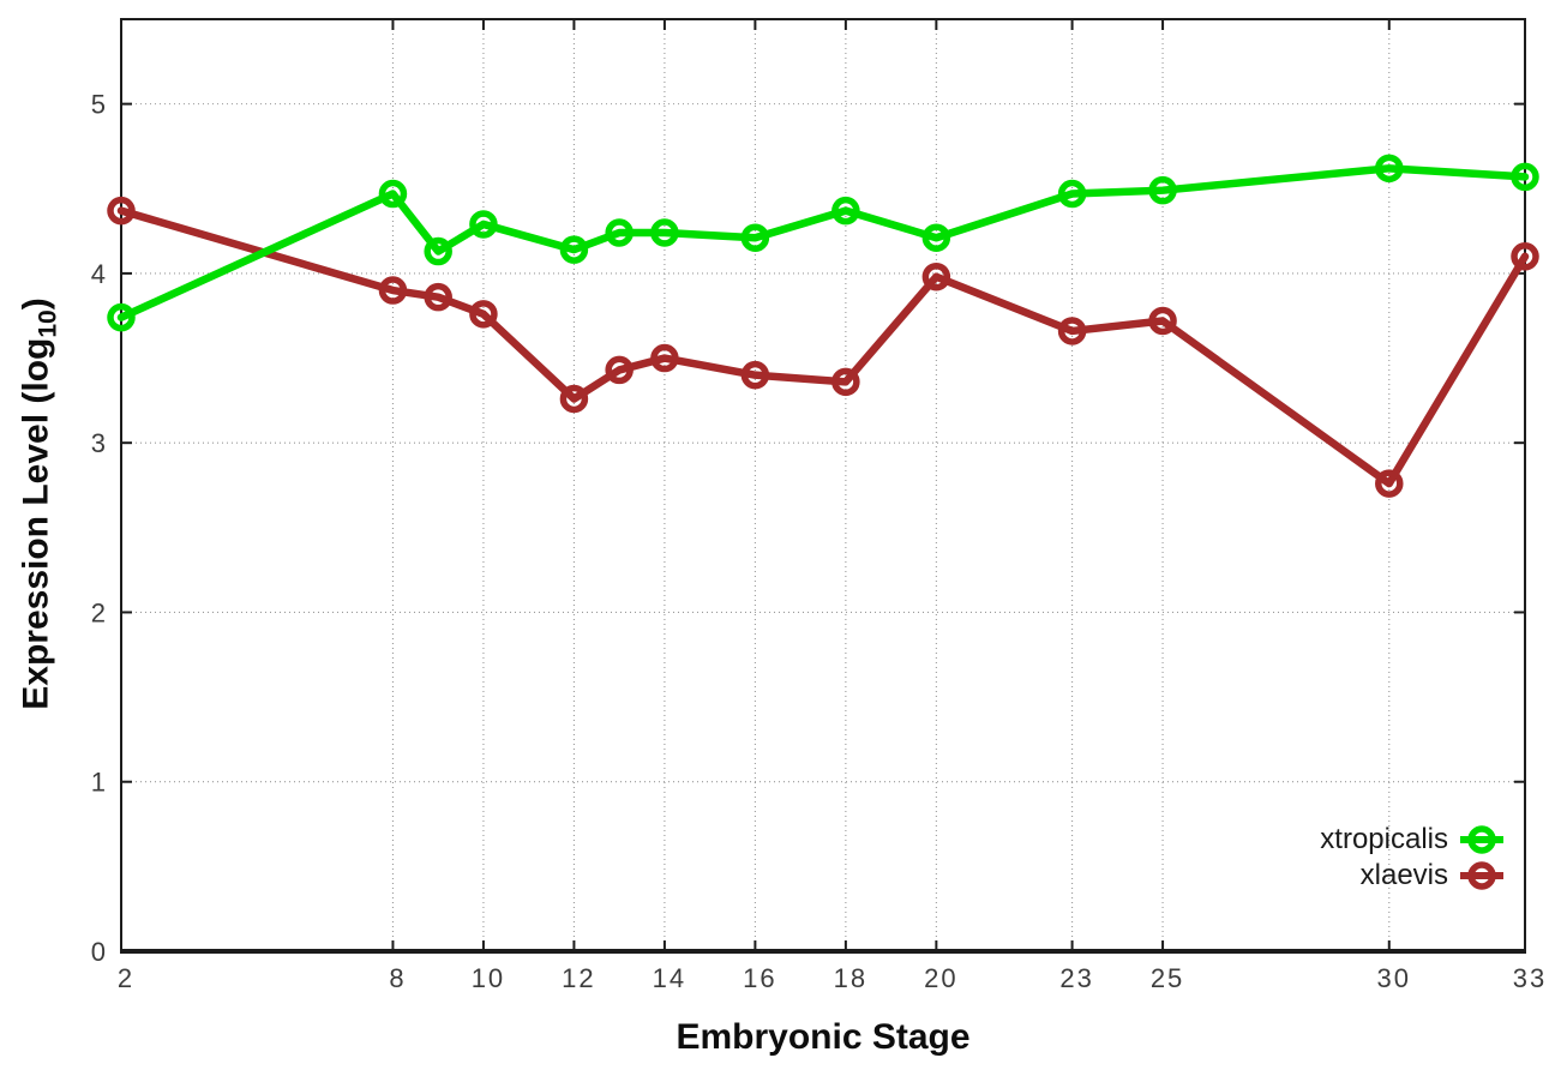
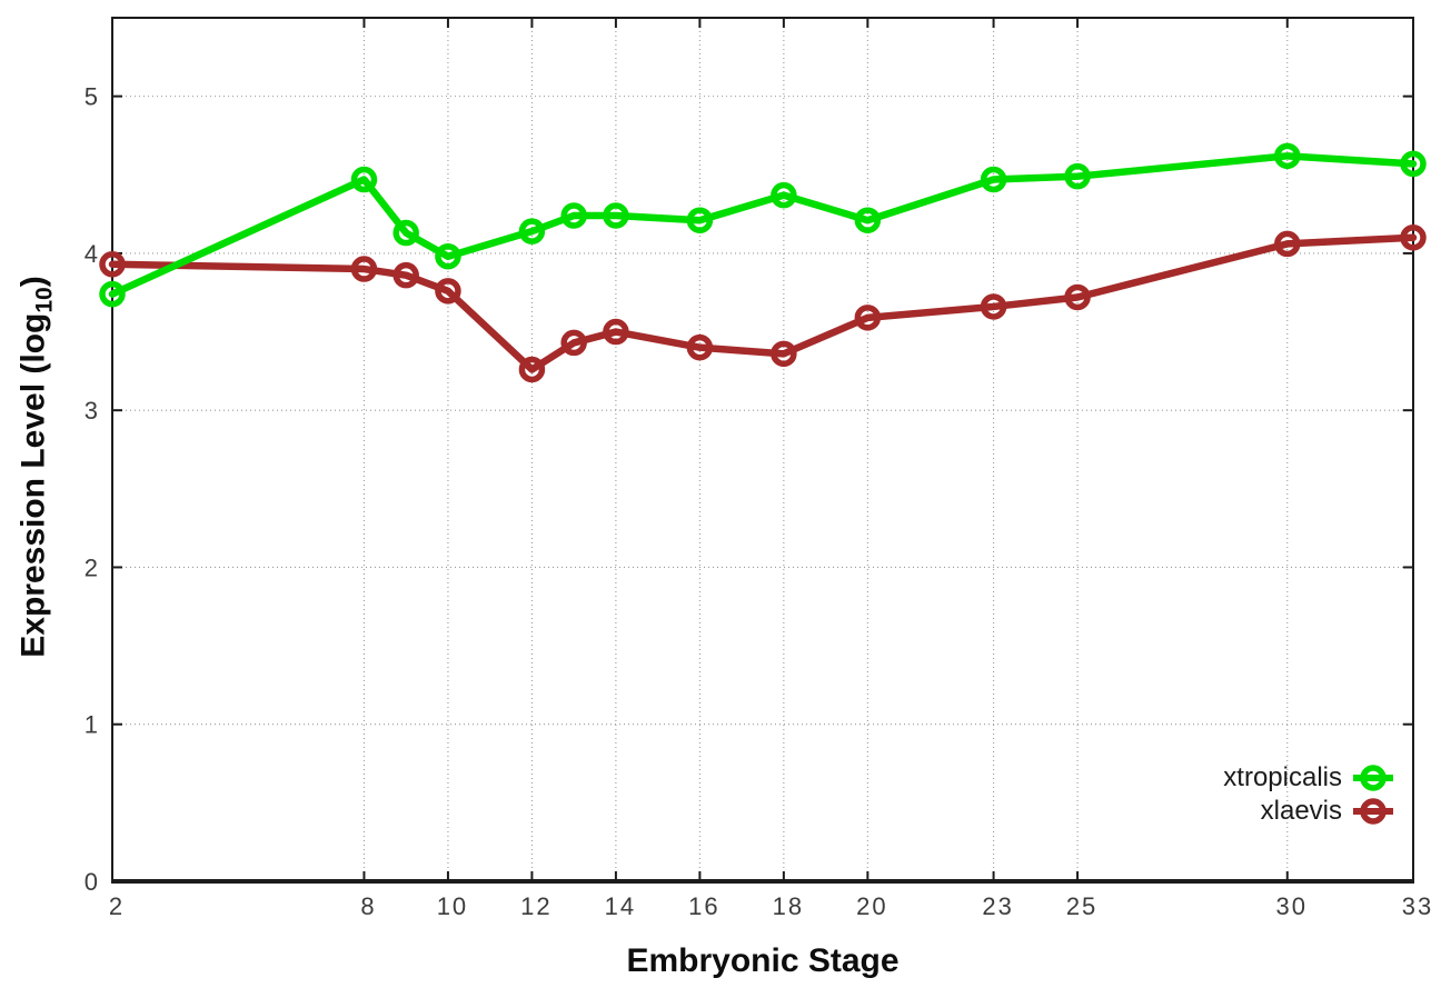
xlaevis/2: 4.37 -> 3.93
xtropicalis/10: 4.29 -> 3.98
xlaevis/20: 3.98 -> 3.59
xlaevis/30: 2.76 -> 4.06
